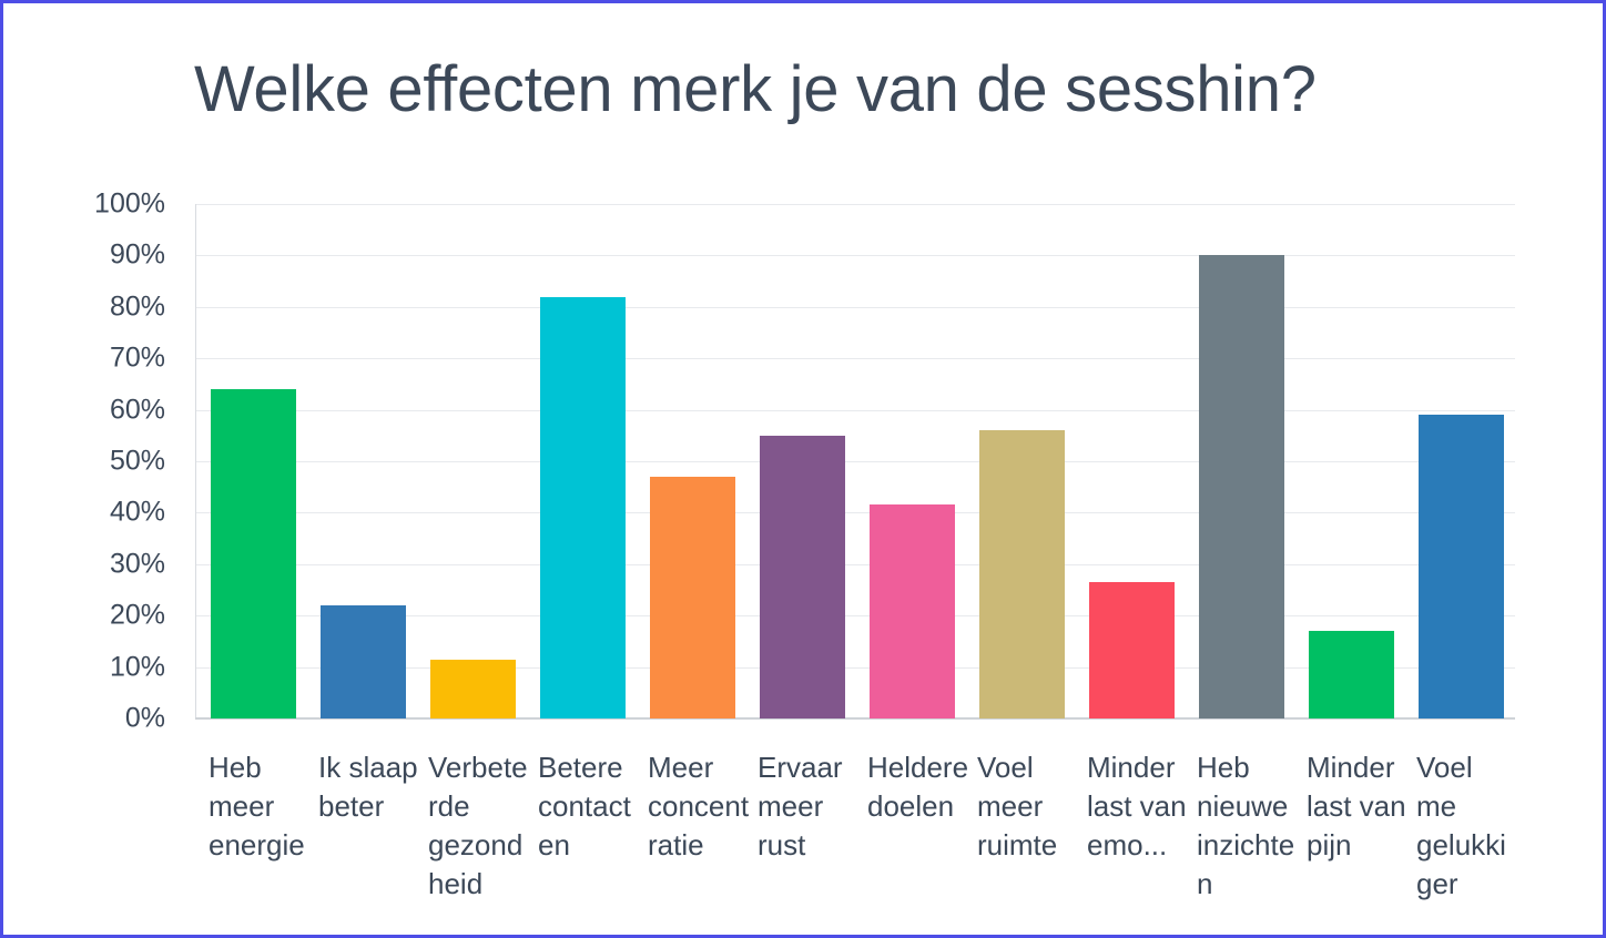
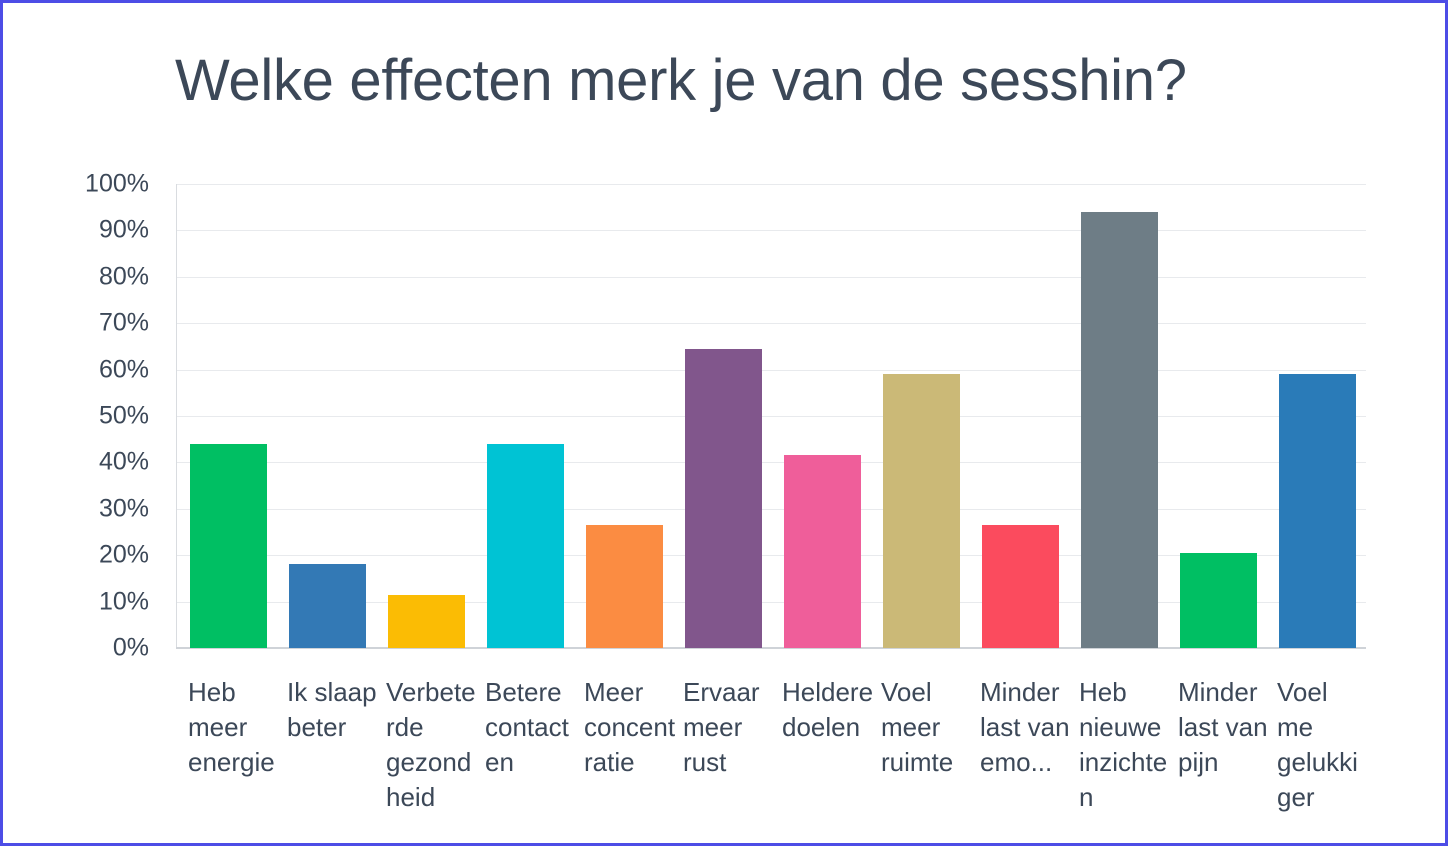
Heb meer energie: 64% -> 44%
Ik slaap beter: 22% -> 18%
Betere contacten: 82% -> 44%
Meer concentratie: 47% -> 26%
Ervaar meer rust: 55% -> 64%
Voel meer ruimte: 56% -> 59%
Heb nieuwe inzichten: 90% -> 94%
Minder last van pijn: 17% -> 20%
